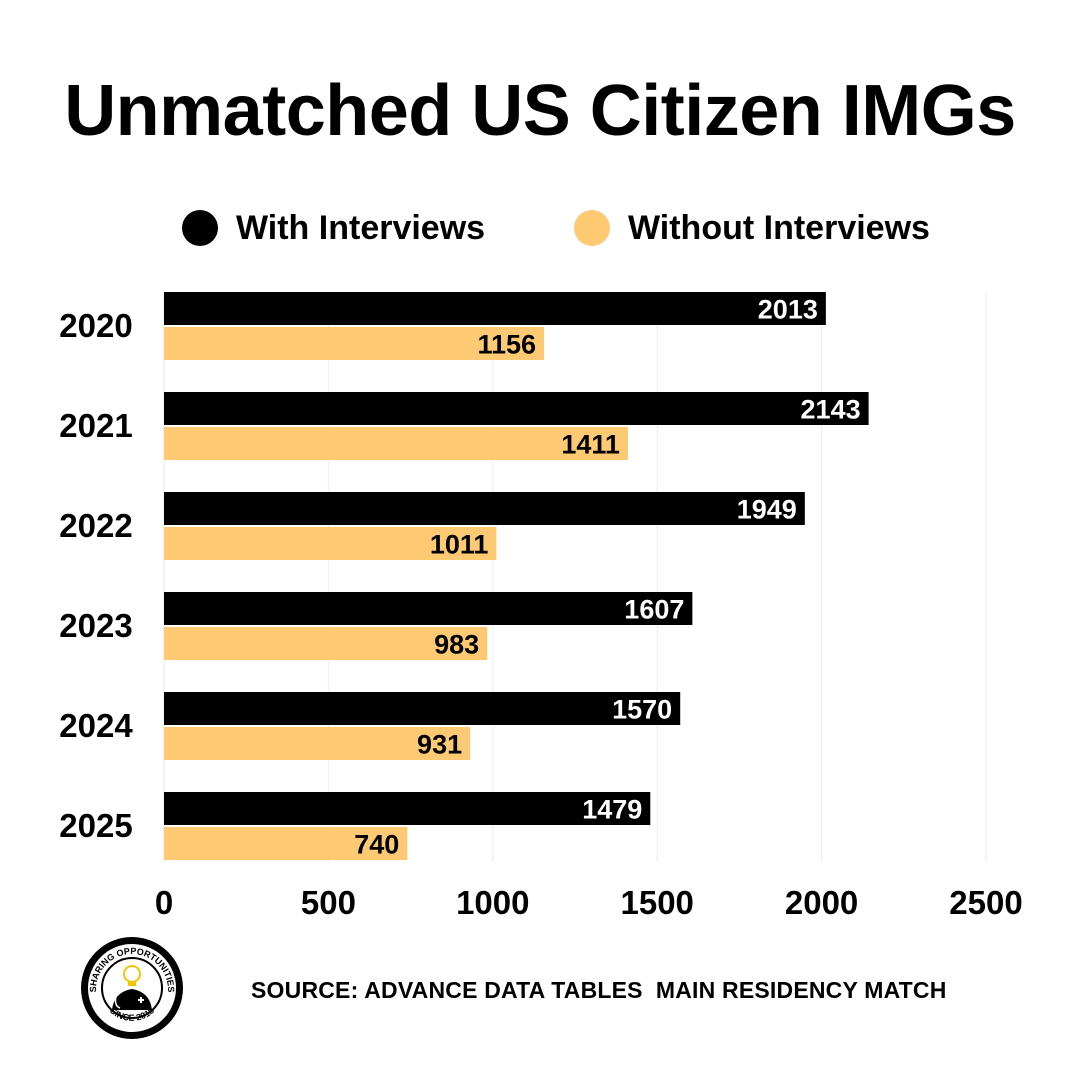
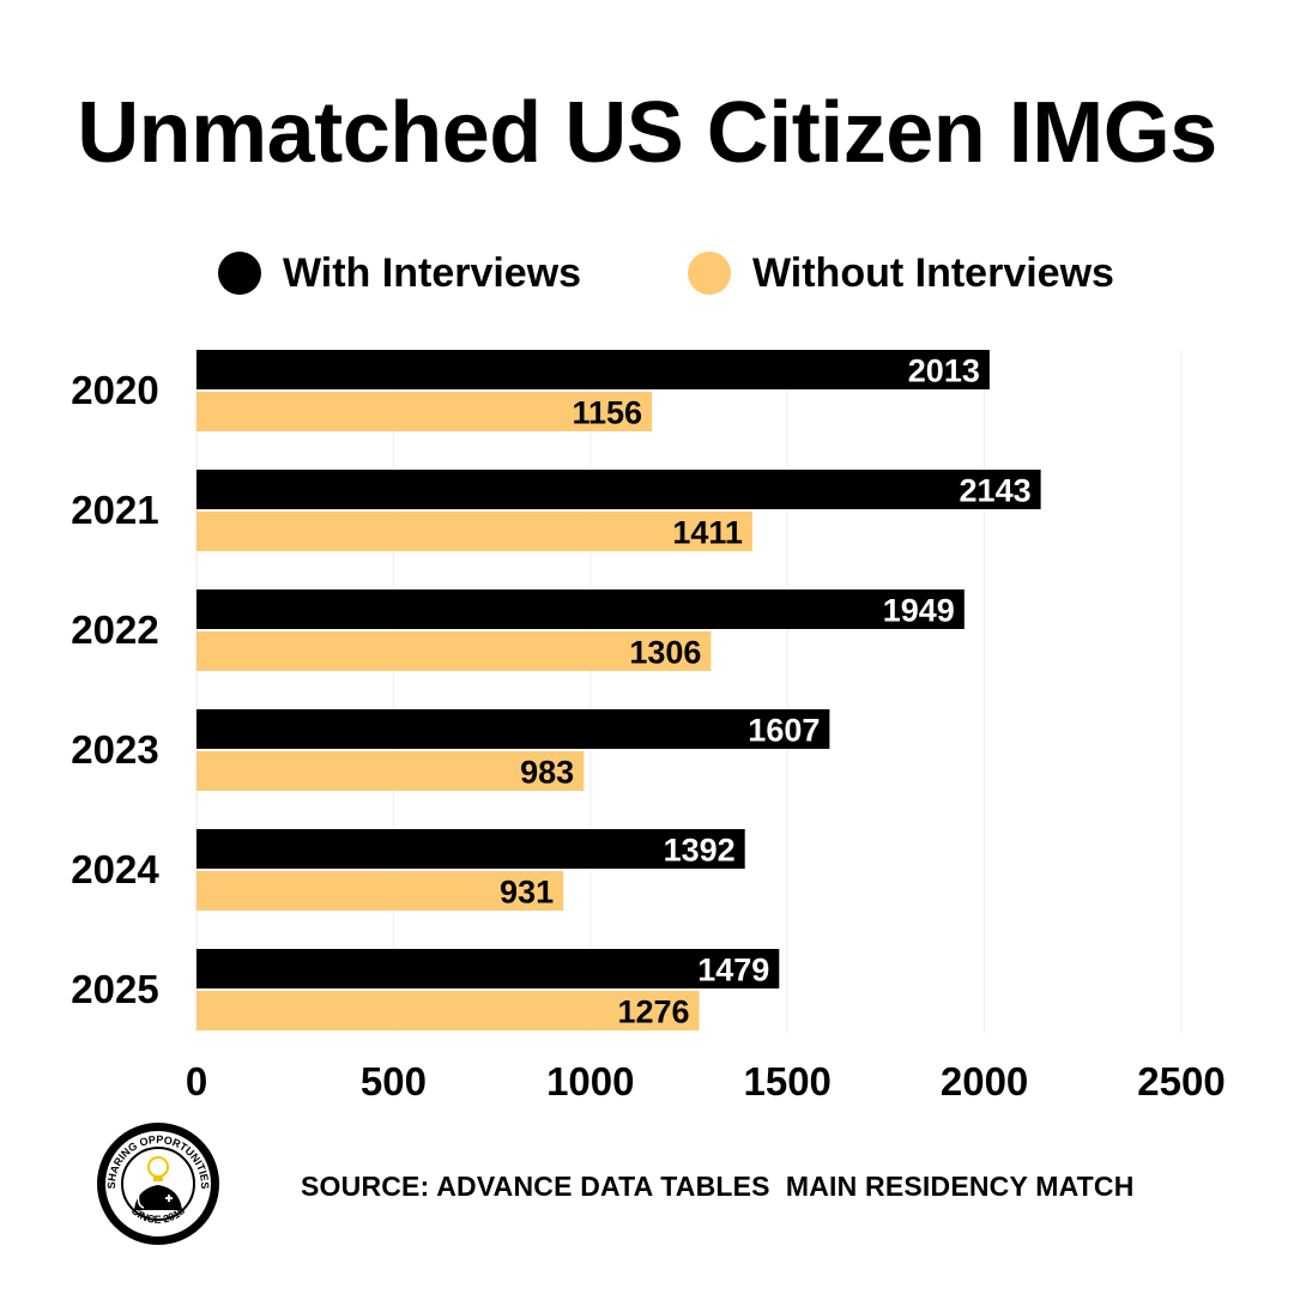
Without Interviews/2022: 1011 -> 1306
With Interviews/2024: 1570 -> 1392
Without Interviews/2025: 740 -> 1276
